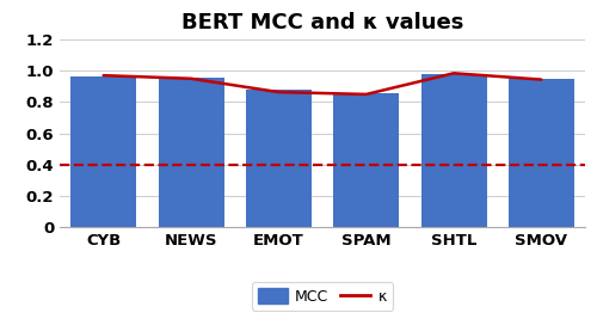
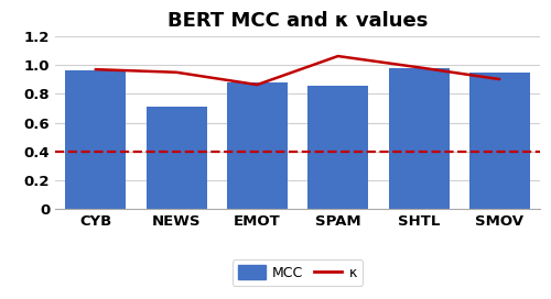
MCC/NEWS: 0.95 -> 0.71
κ/SPAM: 0.85 -> 1.06
κ/SMOV: 0.94 -> 0.90
